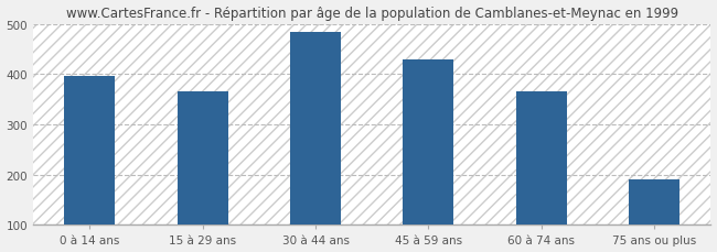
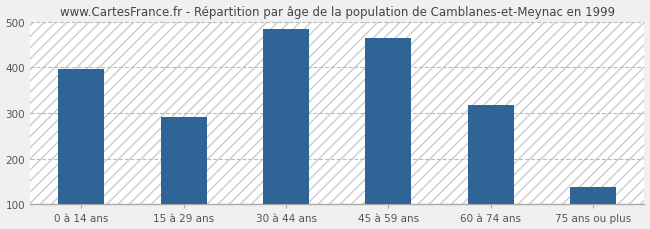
15 à 29 ans: 365 -> 292
45 à 59 ans: 430 -> 465
60 à 74 ans: 365 -> 318
75 ans ou plus: 190 -> 137
